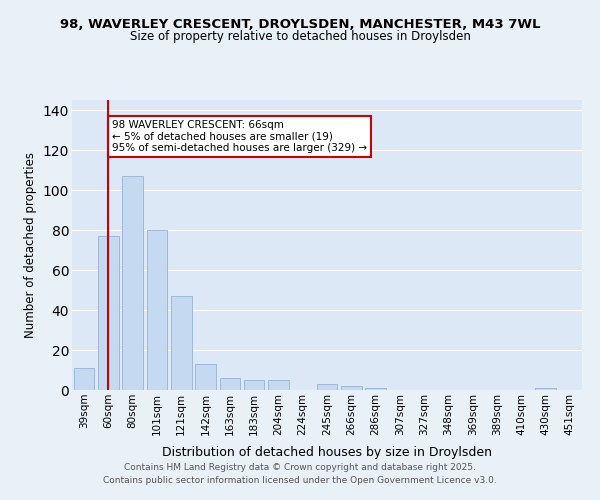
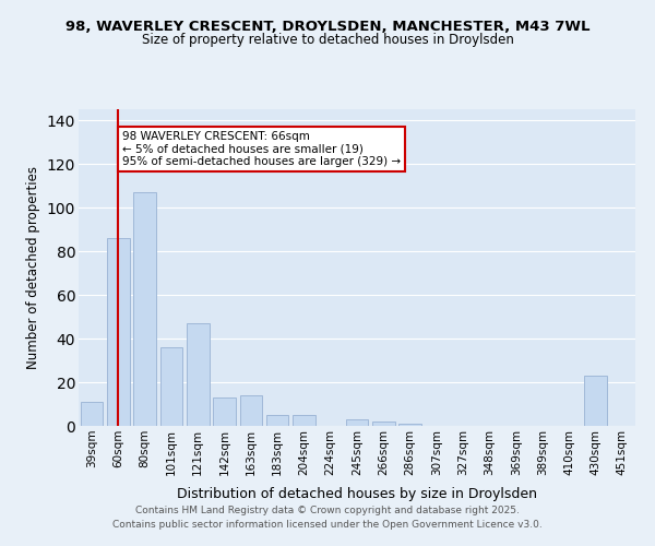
60sqm: 77 -> 86
101sqm: 80 -> 36
163sqm: 6 -> 14
430sqm: 1 -> 23
